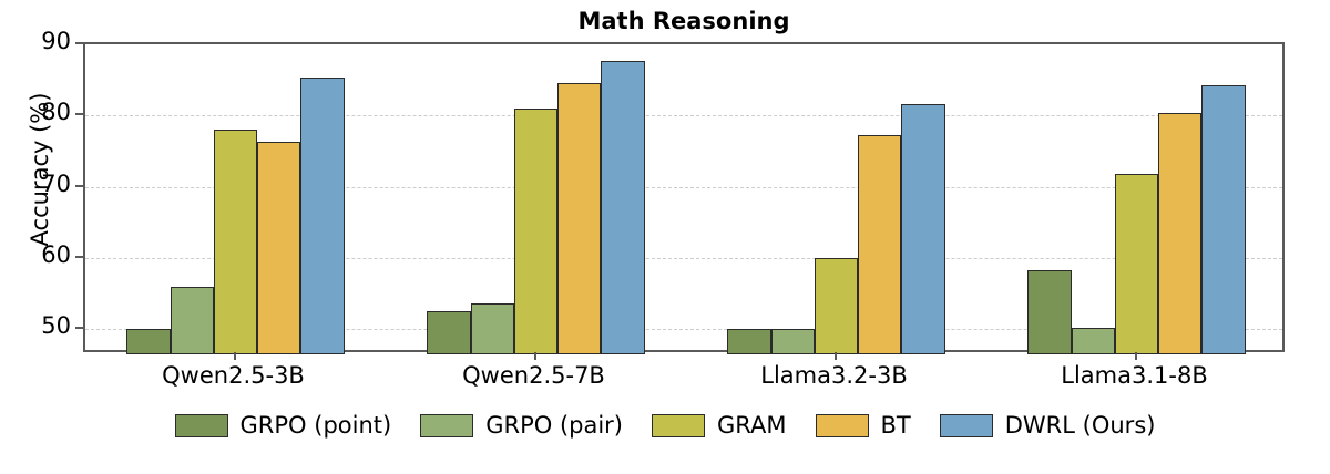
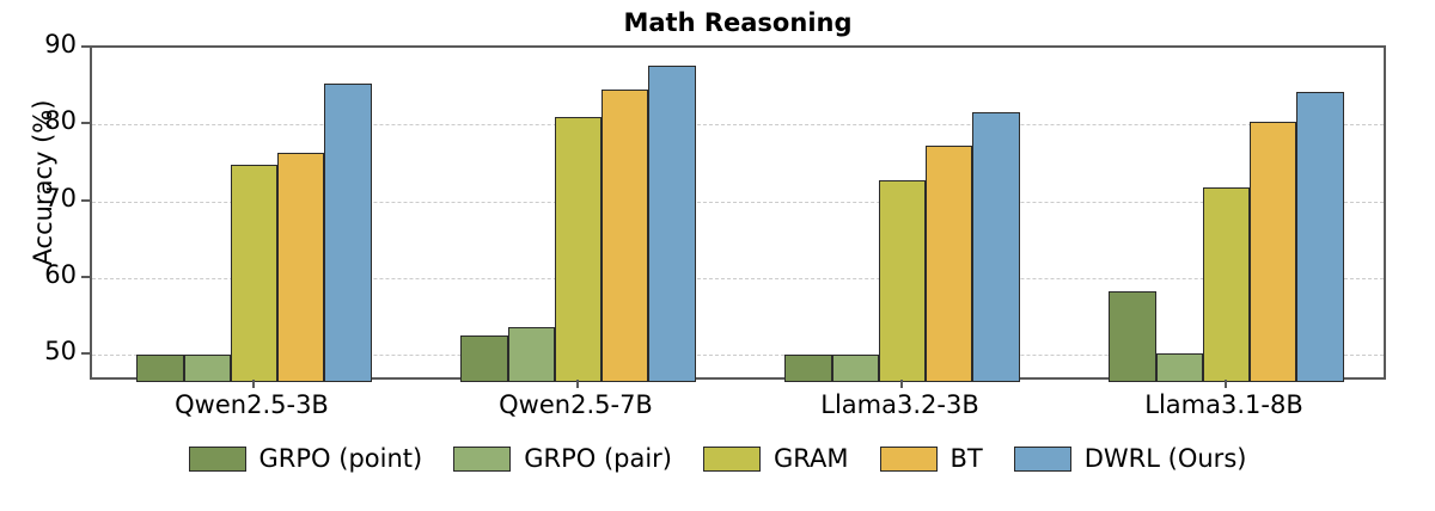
GRPO (pair)/Qwen2.5-3B: 56 -> 50
GRAM/Qwen2.5-3B: 78 -> 75
GRAM/Llama3.2-3B: 60 -> 73
